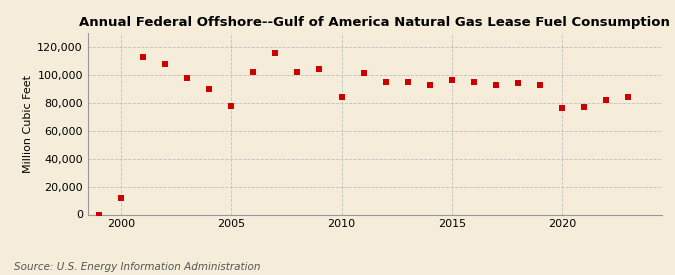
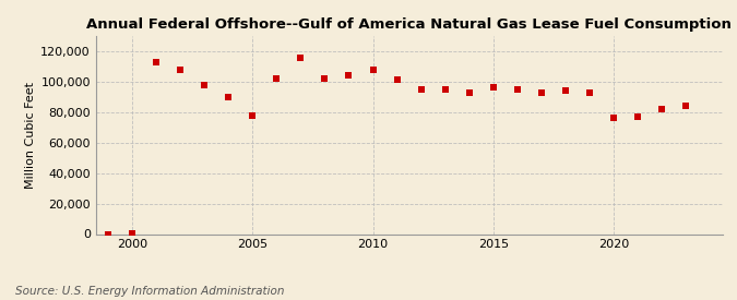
2000: 12,000 -> 0
2010: 84,000 -> 108,000
